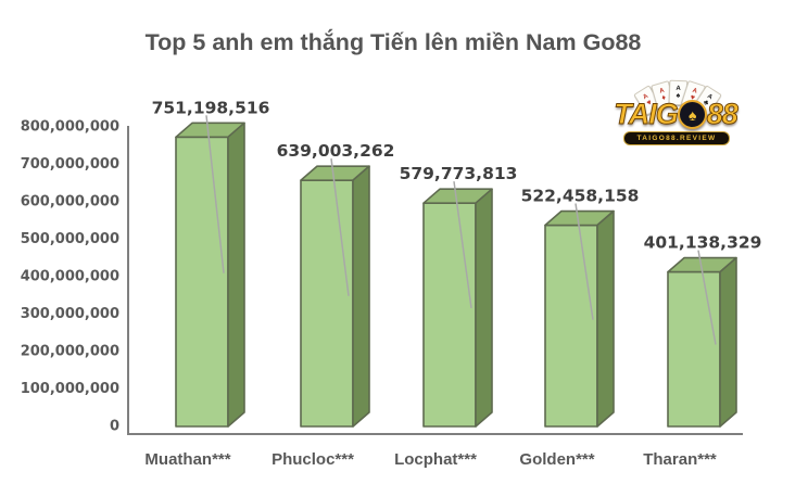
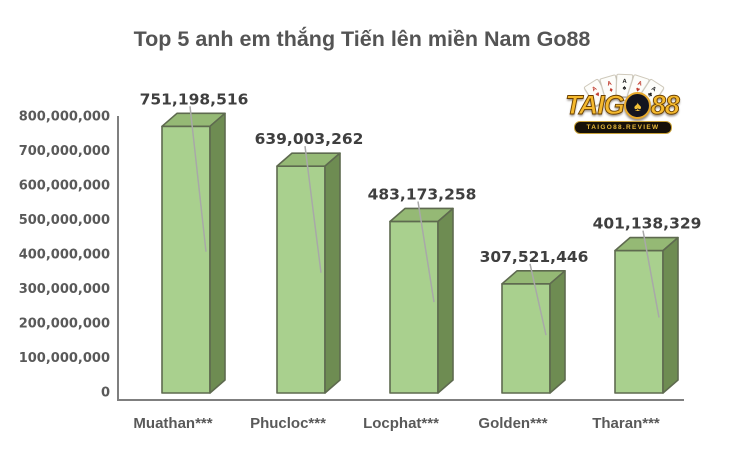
Locphat***: 579,773,813 -> 483,173,258
Golden***: 522,458,158 -> 307,521,446
